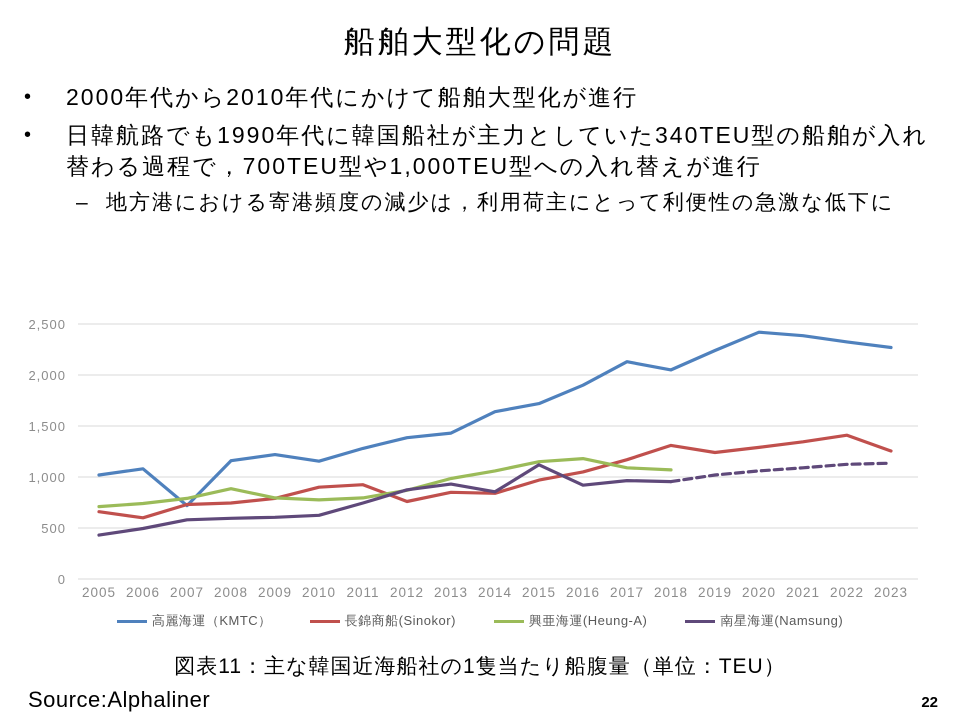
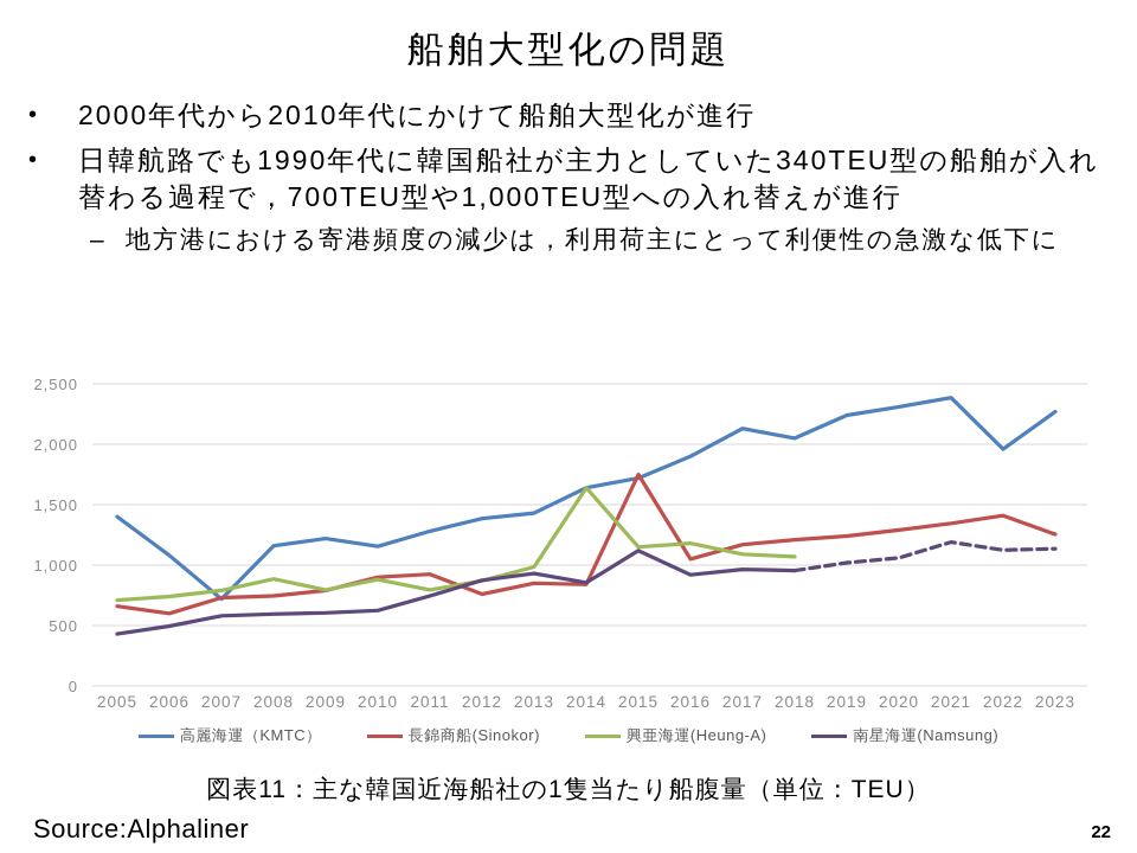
高麗海運（KMTC）/2005: 1020 -> 1400
興亜海運(Heung-A)/2010: 780 -> 880
興亜海運(Heung-A)/2014: 1060 -> 1640
長錦商船(Sinokor)/2015: 970 -> 1750
長錦商船(Sinokor)/2018: 1310 -> 1210
高麗海運（KMTC）/2020: 2420 -> 2310
南星海運(Namsung)/2021: 1090 -> 1190
高麗海運（KMTC）/2022: 2320 -> 1960
